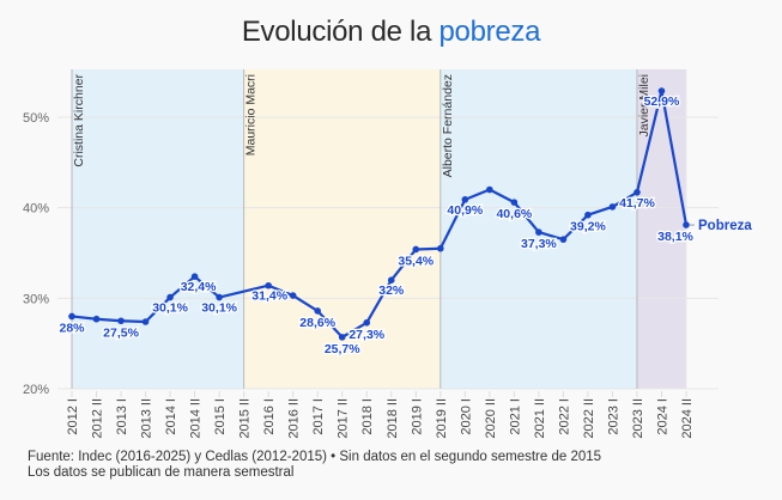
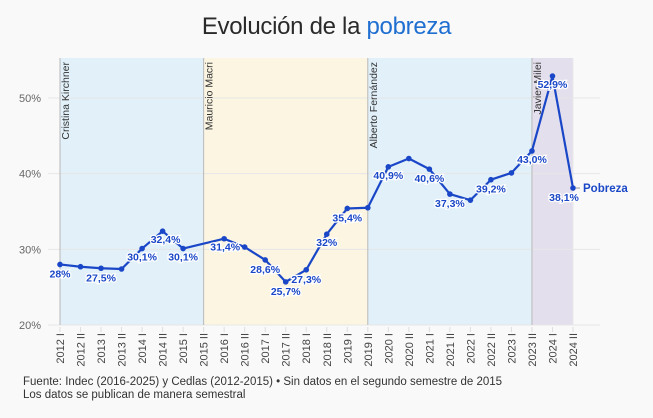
2023 II: 41,7% -> 43,0%
